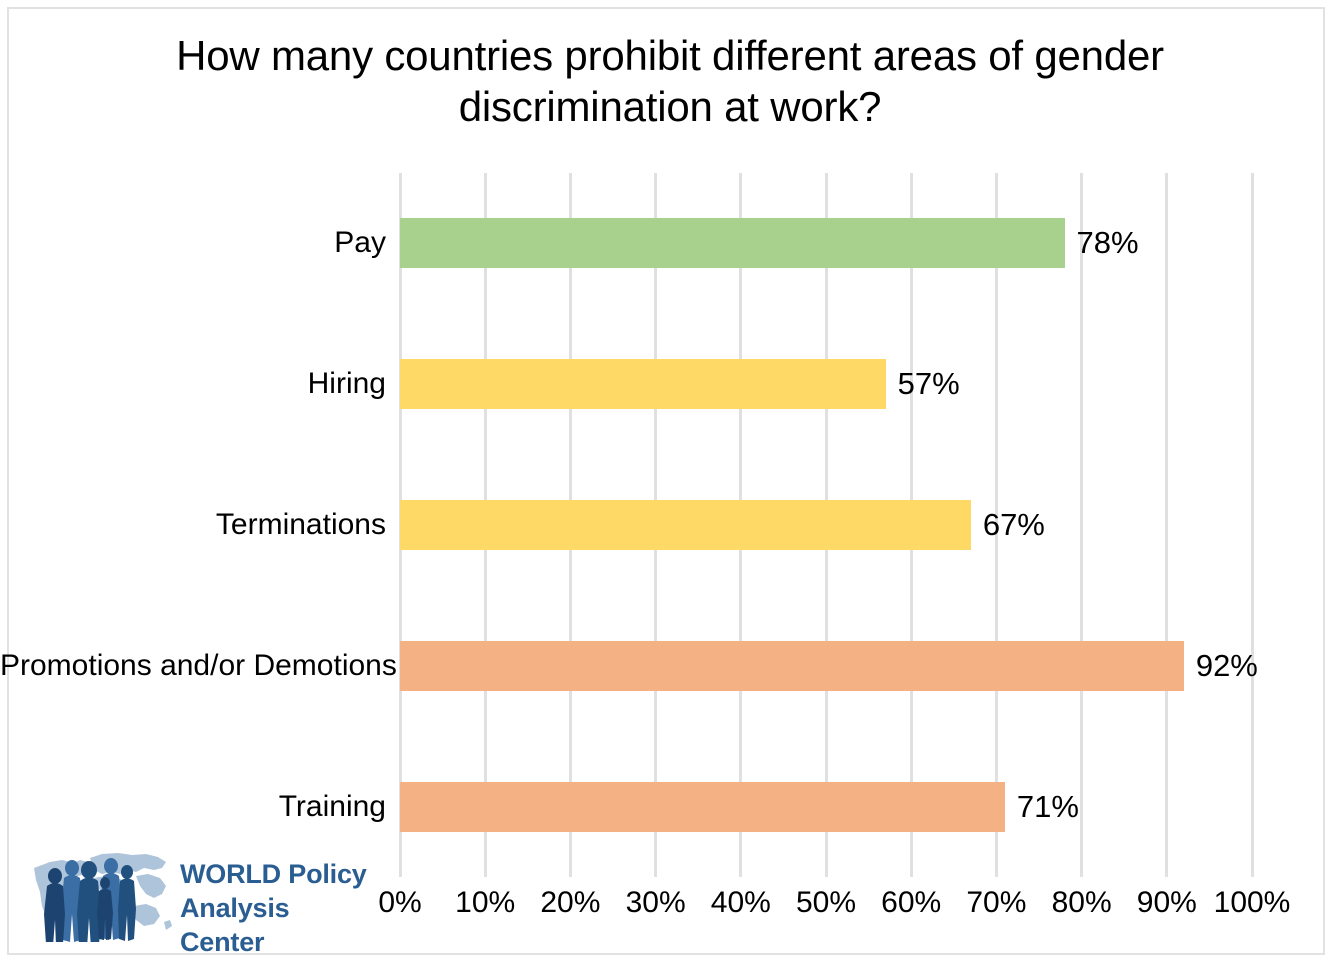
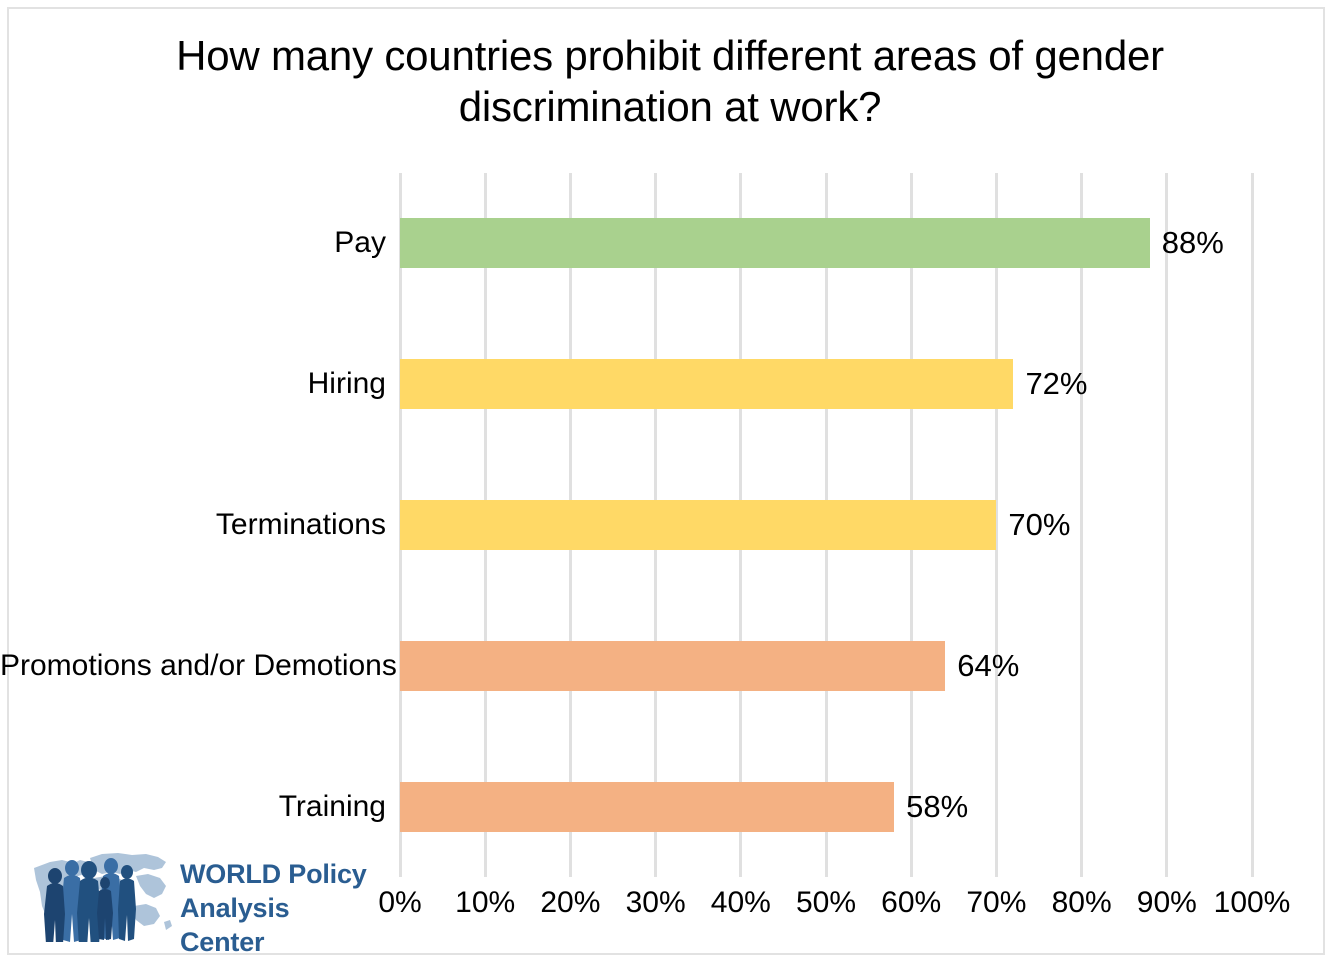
Pay: 78% -> 88%
Hiring: 57% -> 72%
Terminations: 67% -> 70%
Promotions and/or Demotions: 92% -> 64%
Training: 71% -> 58%
